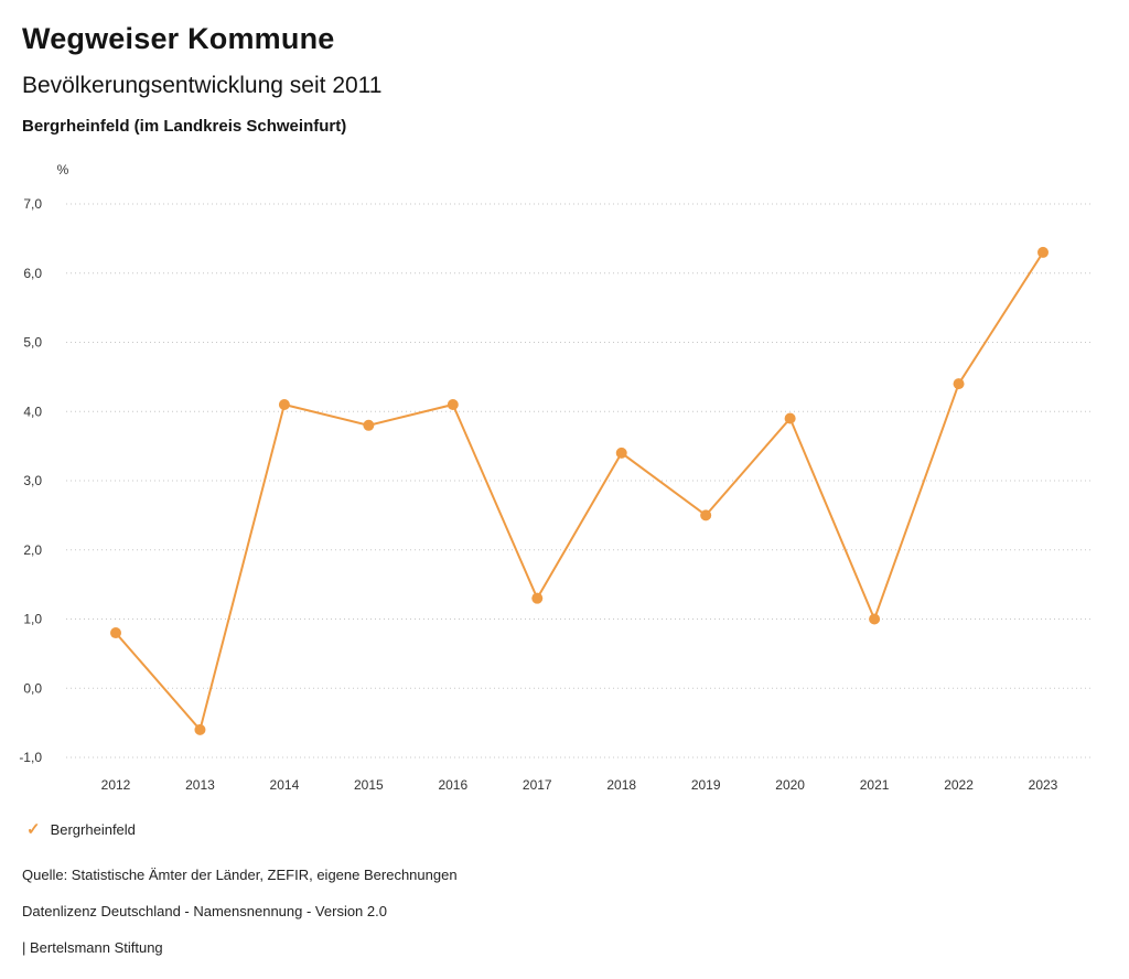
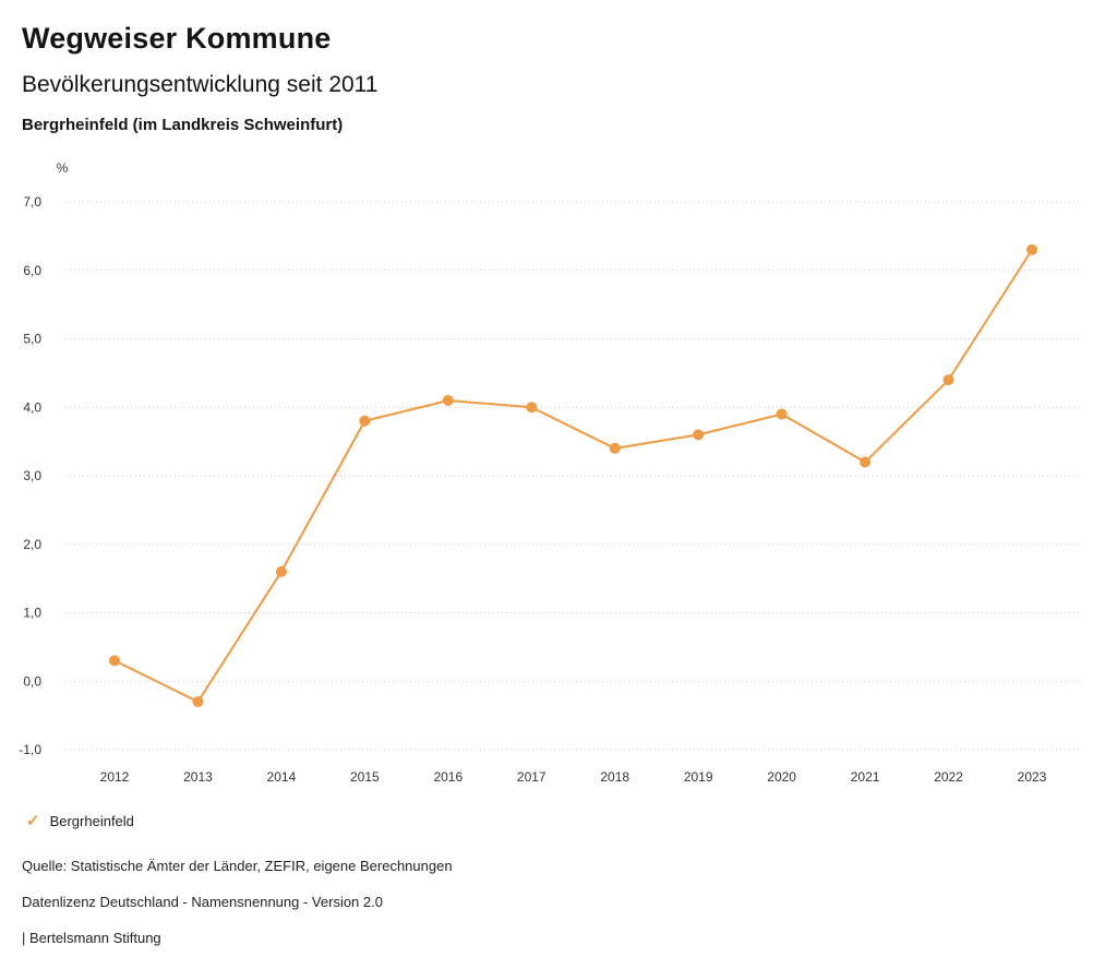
2012: 0,8 -> 0,3
2013: -0,6 -> -0,3
2014: 4,1 -> 1,6
2017: 1,3 -> 4,0
2019: 2,5 -> 3,6
2021: 1,0 -> 3,2
